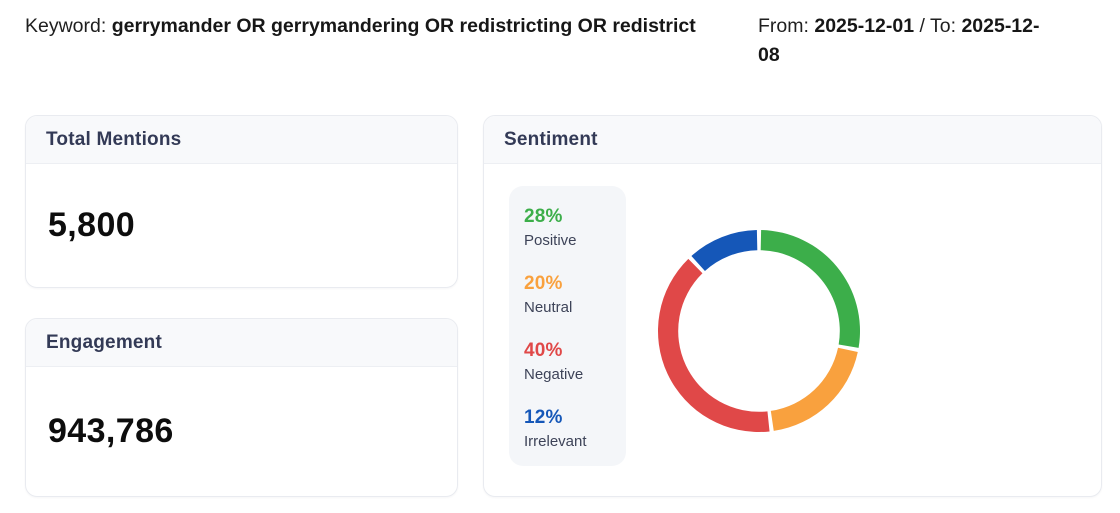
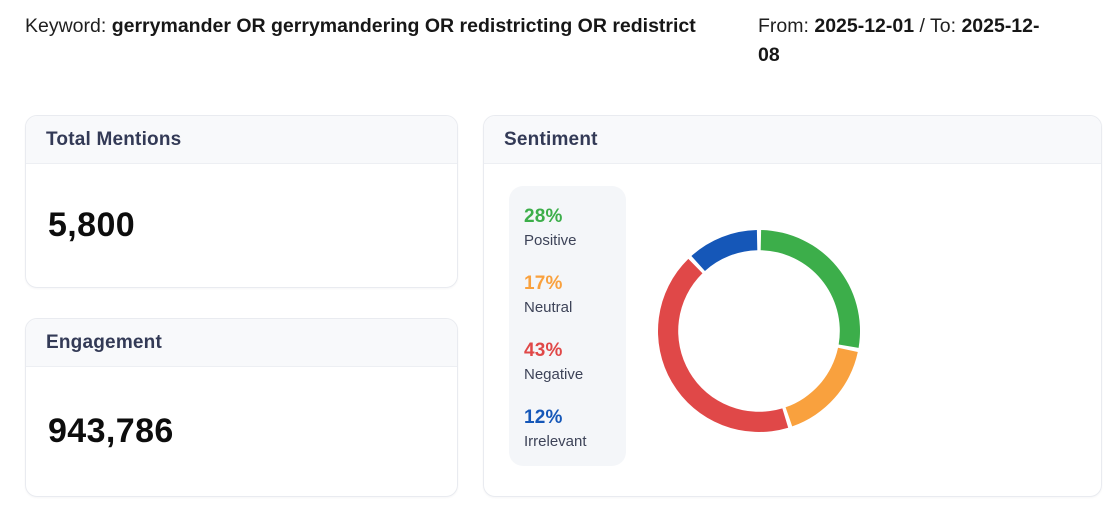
Neutral: 20% -> 17%
Negative: 40% -> 43%
